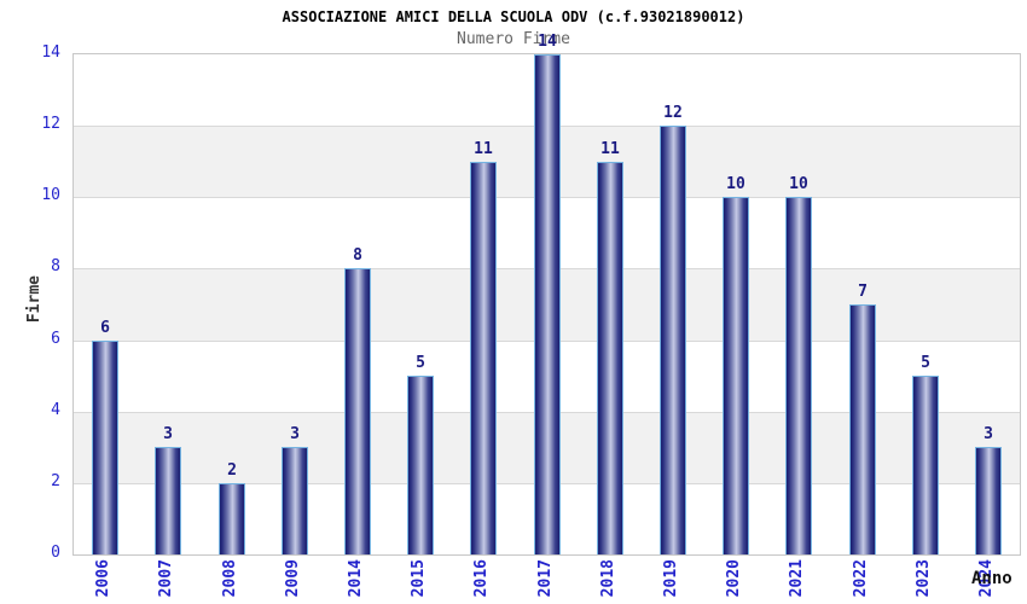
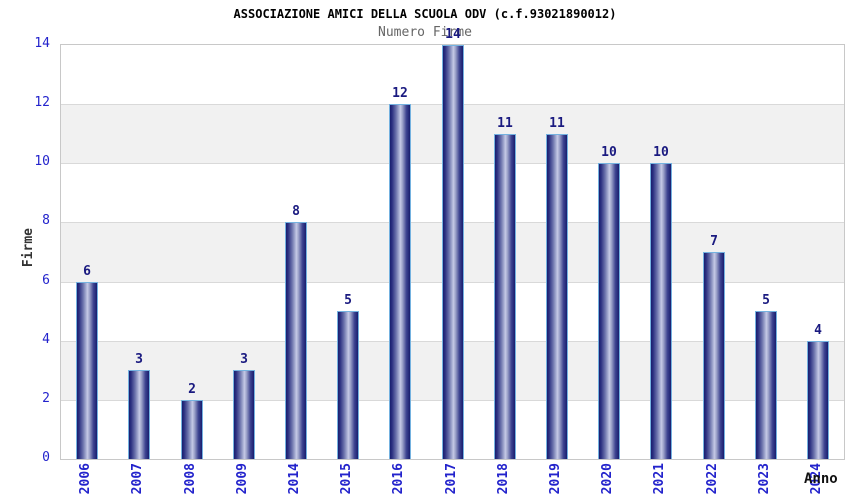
2016: 11 -> 12
2019: 12 -> 11
2024: 3 -> 4
